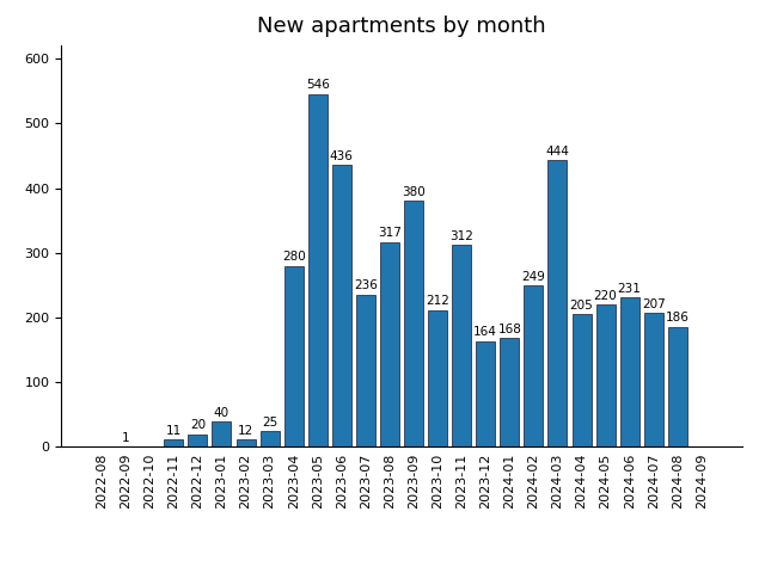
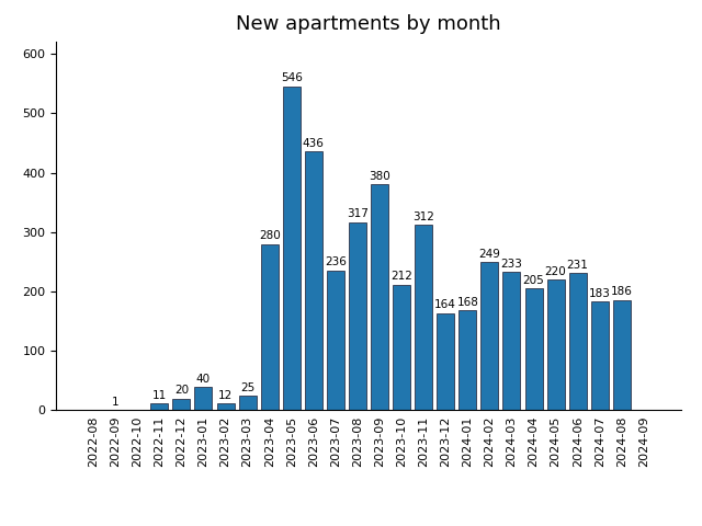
2024-03: 444 -> 233
2024-07: 207 -> 183
